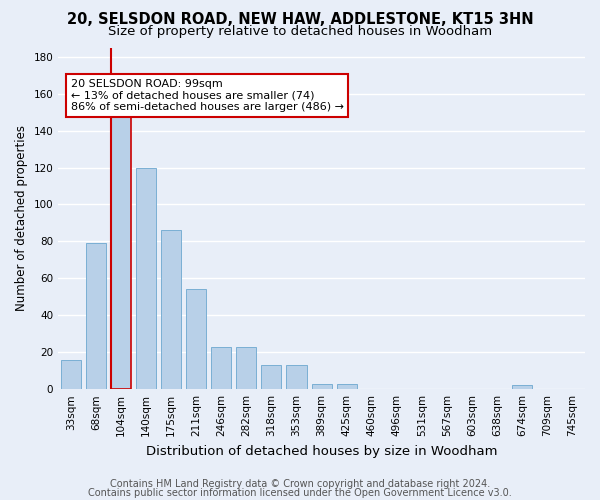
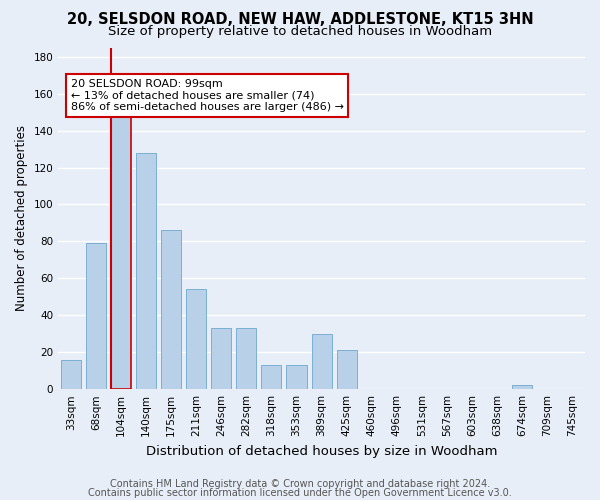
140sqm: 120 -> 128
246sqm: 23 -> 33
282sqm: 23 -> 33
389sqm: 3 -> 30
425sqm: 3 -> 21
